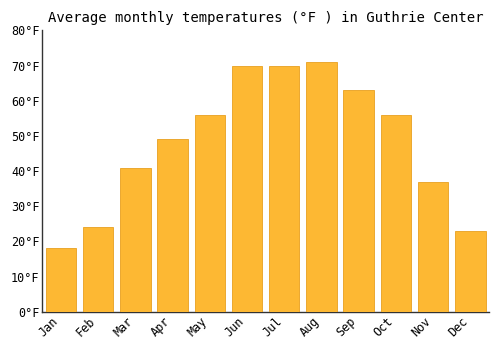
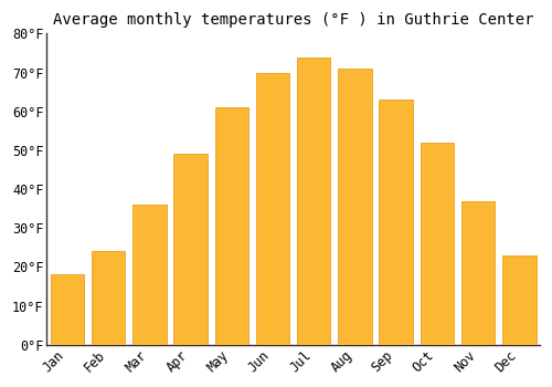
Mar: 41°F -> 36°F
May: 56°F -> 61°F
Jul: 70°F -> 74°F
Oct: 56°F -> 52°F
